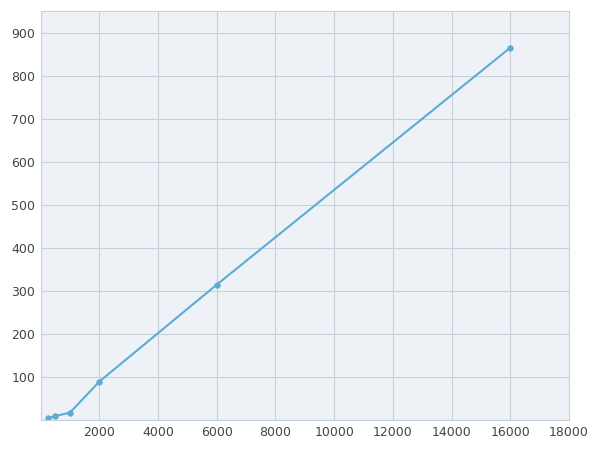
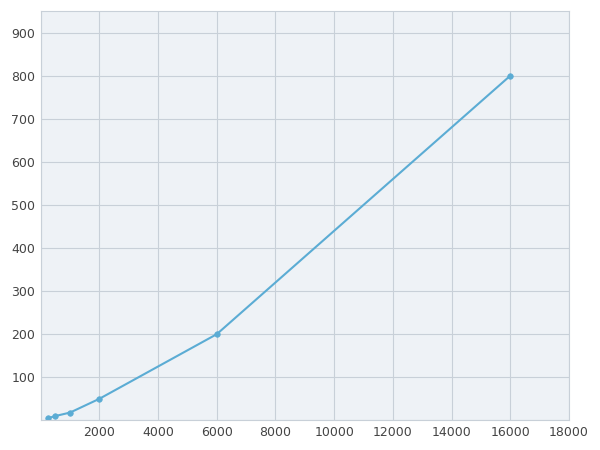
2000: 90 -> 50
6000: 315 -> 200
16000: 865 -> 800
